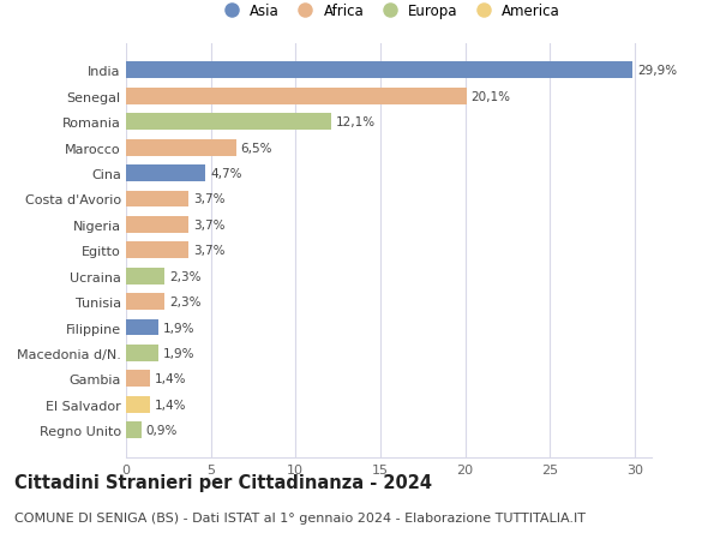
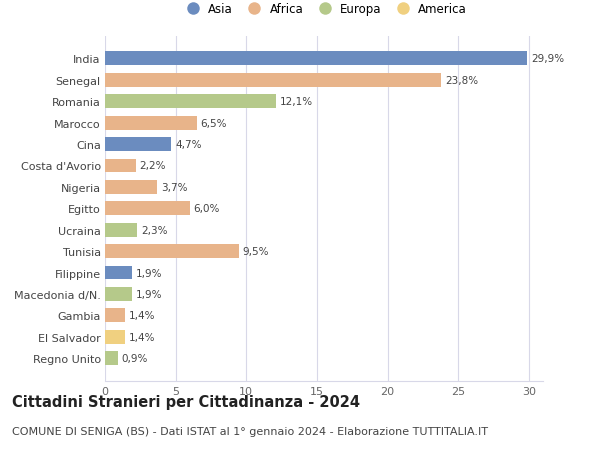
Senegal: 20,1% -> 23,8%
Costa d'Avorio: 3,7% -> 2,2%
Egitto: 3,7% -> 6,0%
Tunisia: 2,3% -> 9,5%
